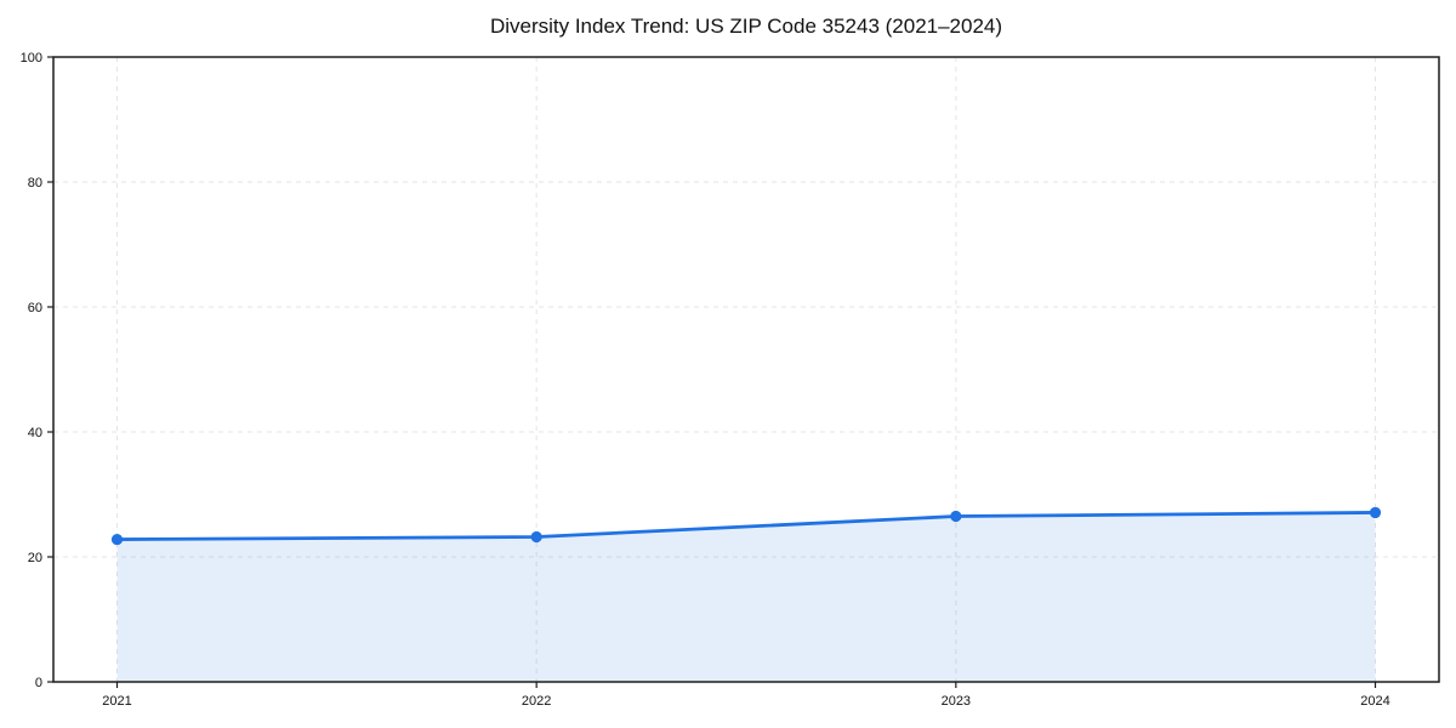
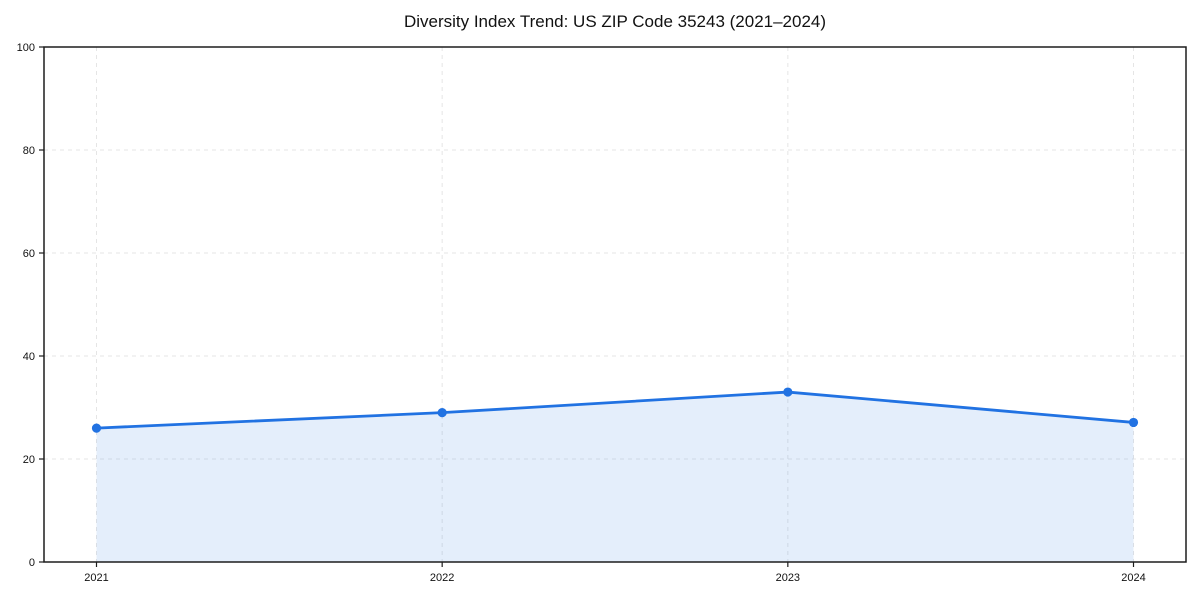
2021: 23 -> 26
2022: 23 -> 29
2023: 26 -> 33
